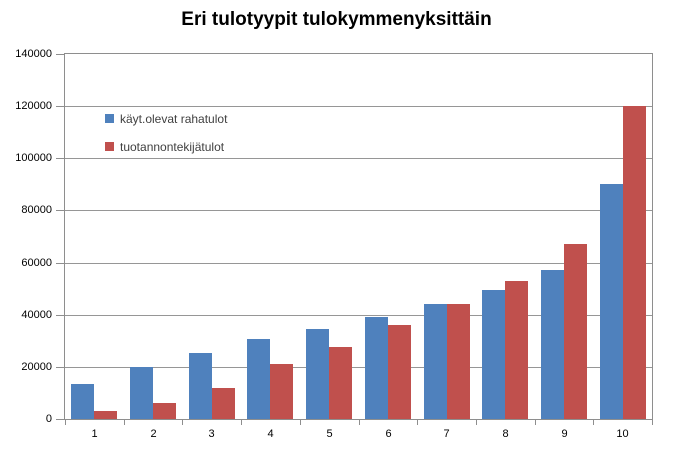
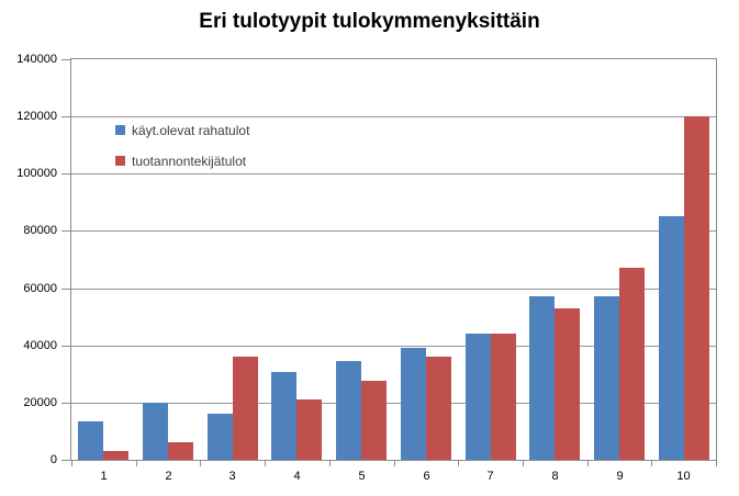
käyt.olevat rahatulot/3: 26000 -> 16000
tuotannontekijätulot/3: 12000 -> 36000
käyt.olevat rahatulot/8: 50000 -> 57000
käyt.olevat rahatulot/10: 90000 -> 85000
